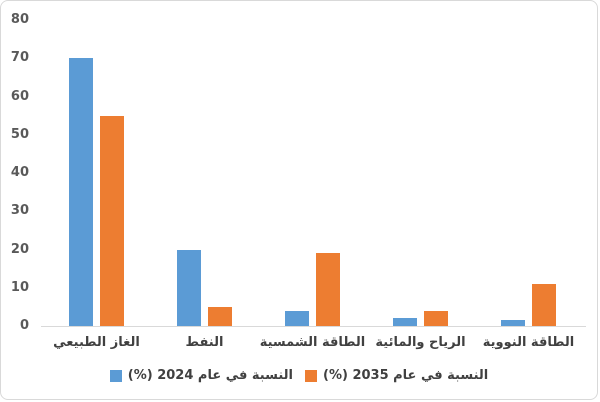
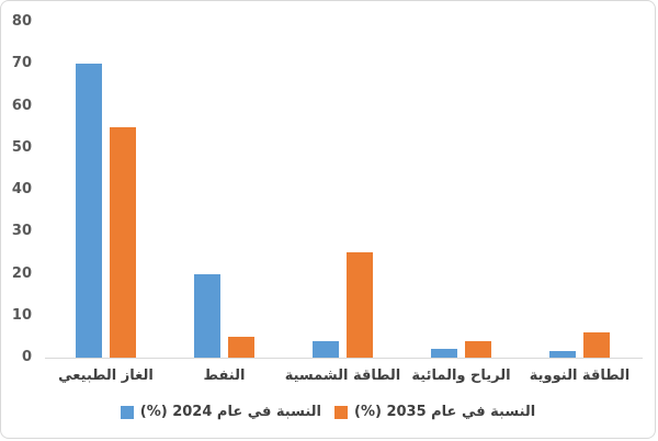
النسبة في عام 2035 (%)/الطاقة الشمسية: 19 -> 25
النسبة في عام 2035 (%)/الطاقة النووية: 11 -> 6
